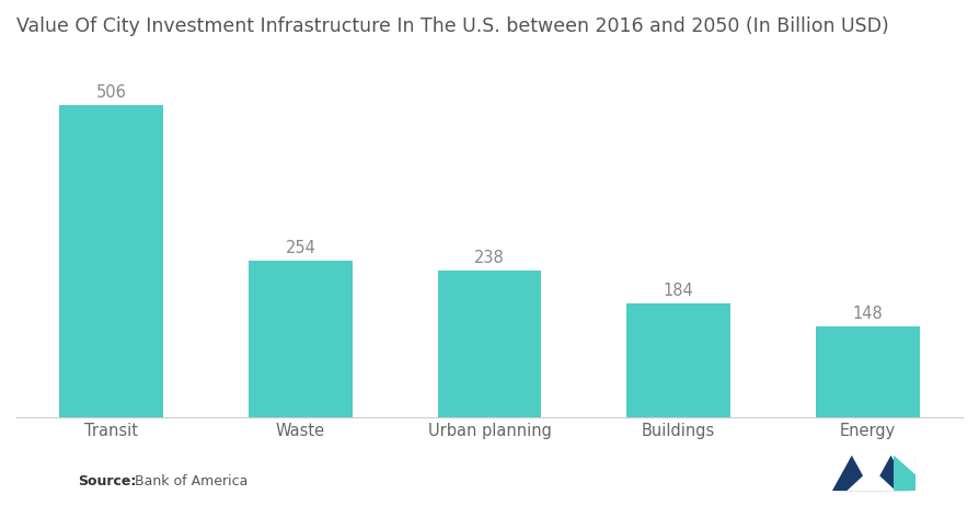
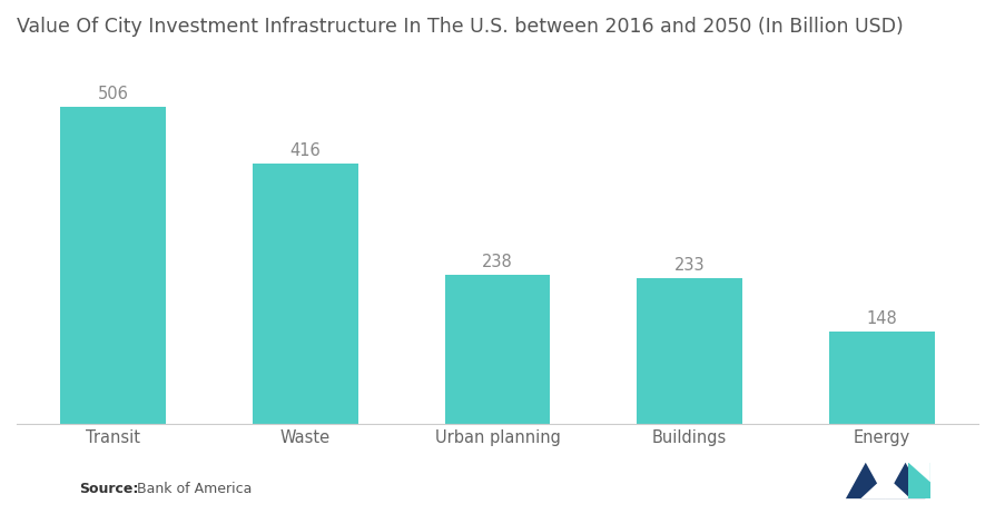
Waste: 254 -> 416
Buildings: 184 -> 233
